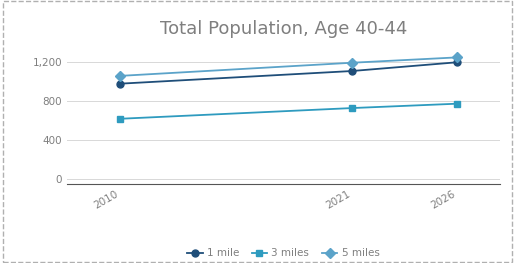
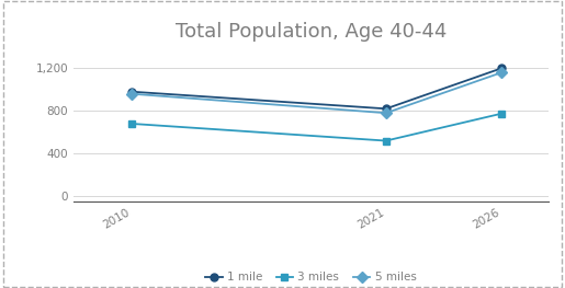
3 miles/2010: 620 -> 680
5 miles/2010: 1,060 -> 960
1 mile/2021: 1,110 -> 820
3 miles/2021: 730 -> 520
5 miles/2021: 1,200 -> 780
5 miles/2026: 1,250 -> 1,160
